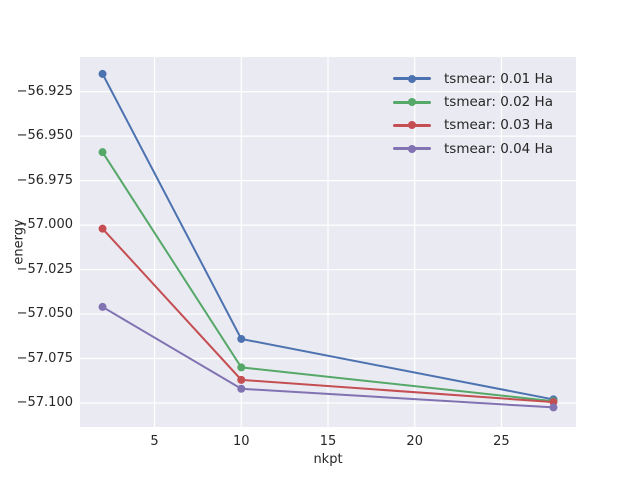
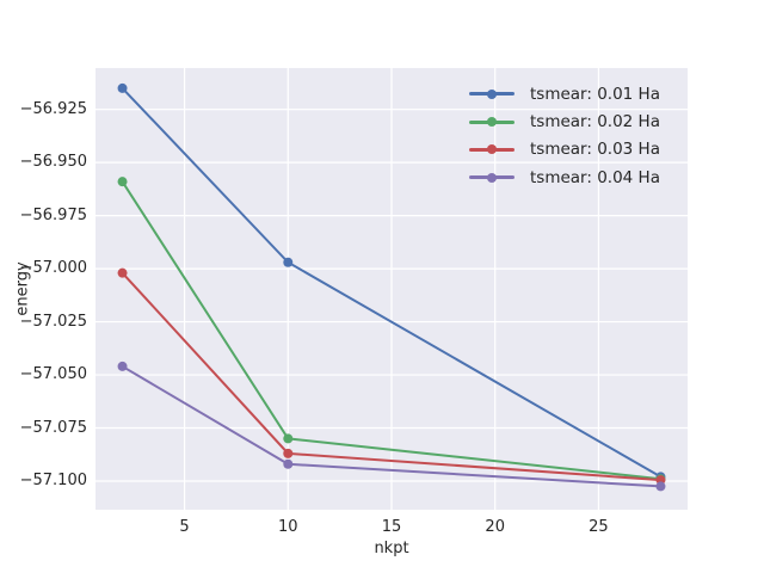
tsmear: 0.01 Ha/10: -57.064 -> -56.997
